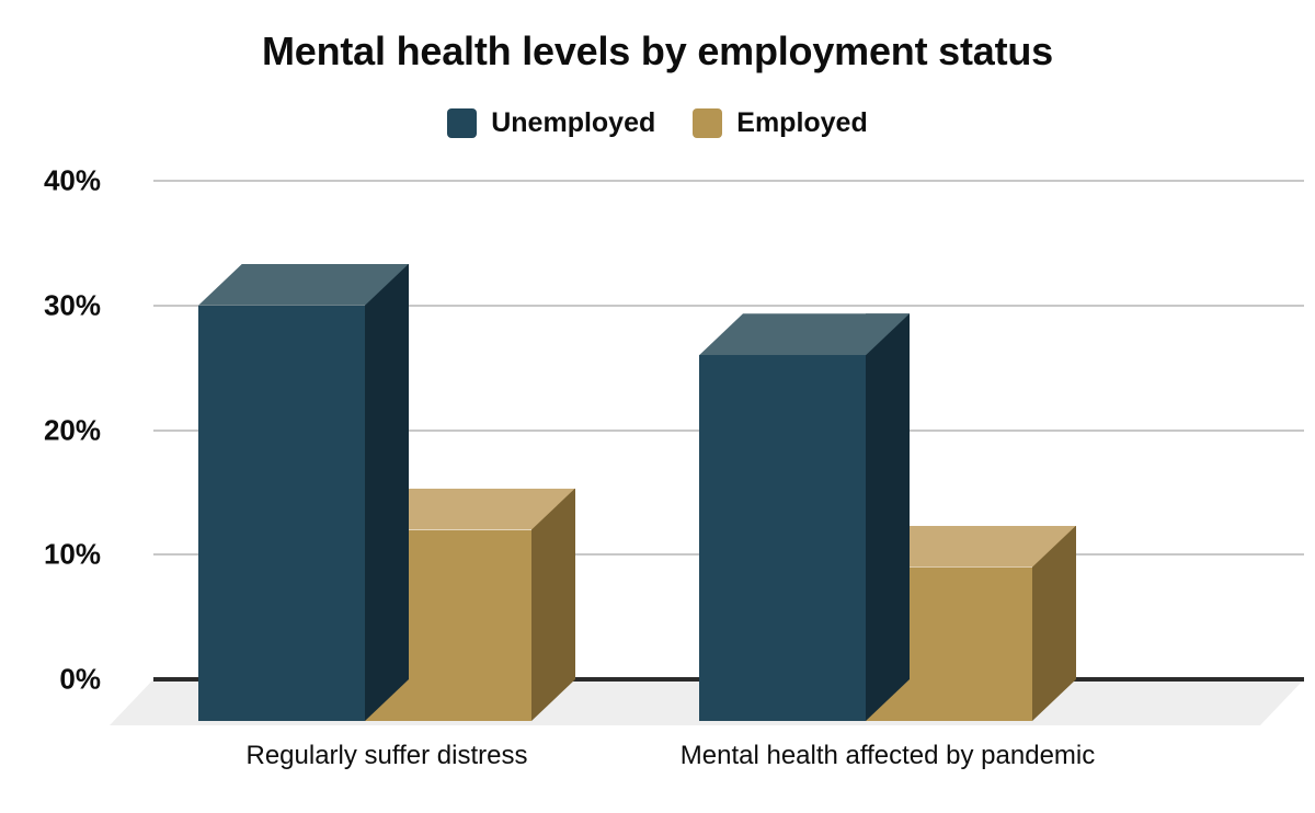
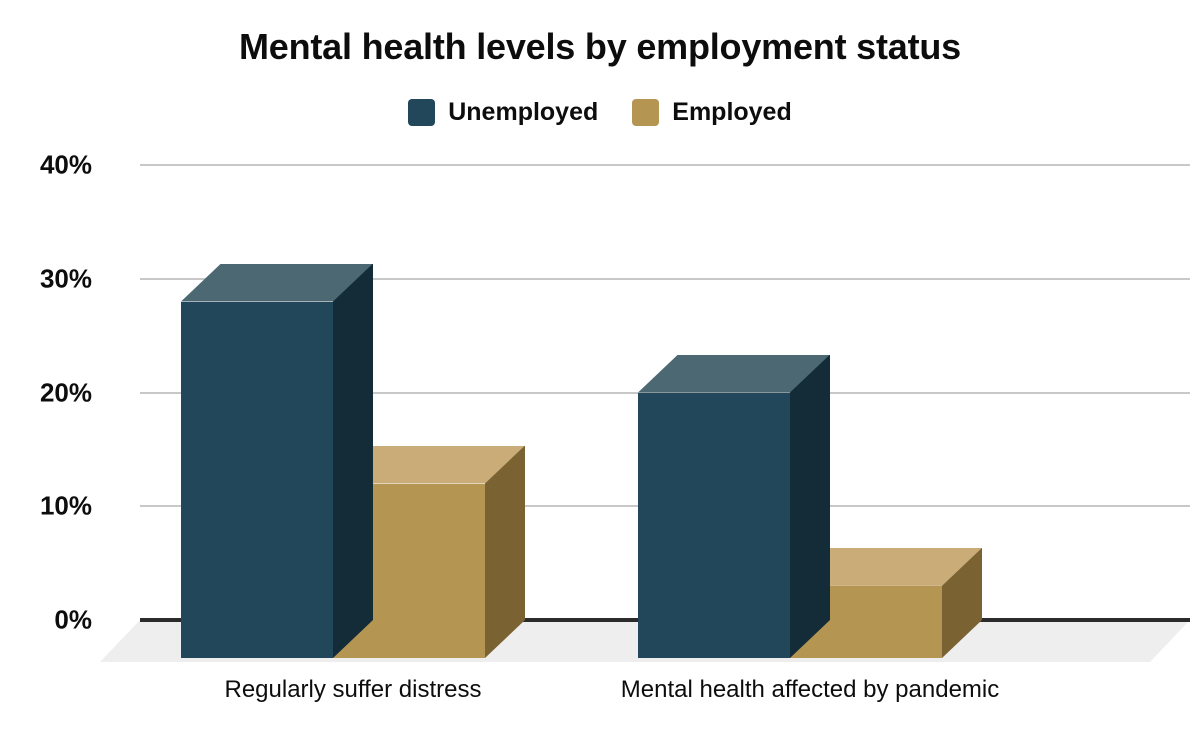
Unemployed/Regularly suffer distress: 30% -> 28%
Unemployed/Mental health affected by pandemic: 26% -> 20%
Employed/Mental health affected by pandemic: 9% -> 3%
